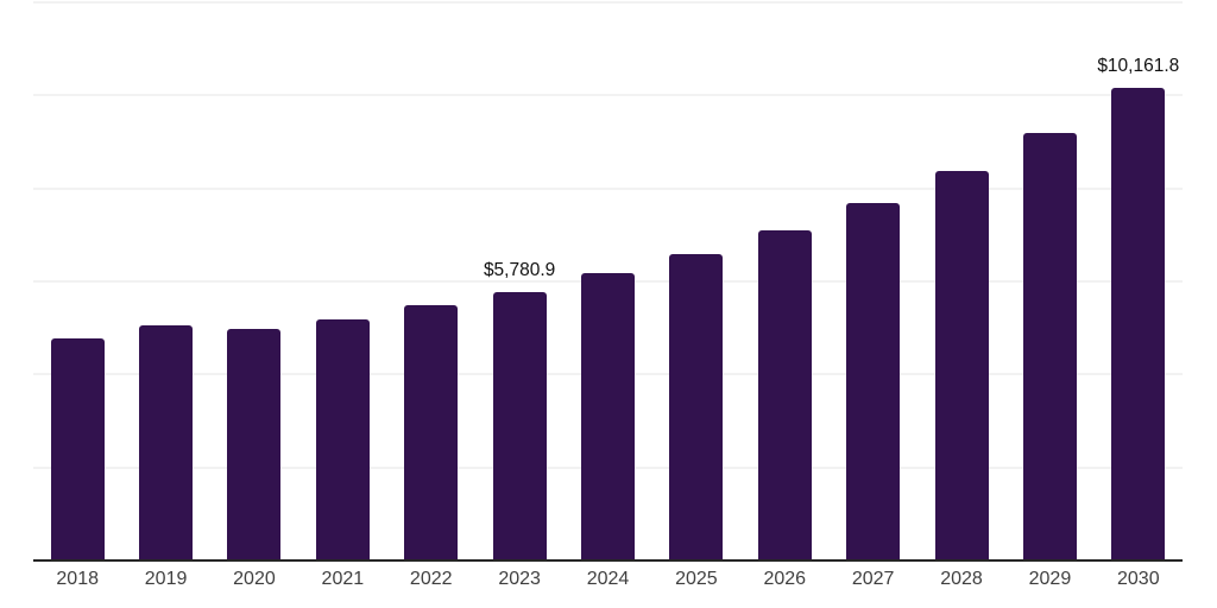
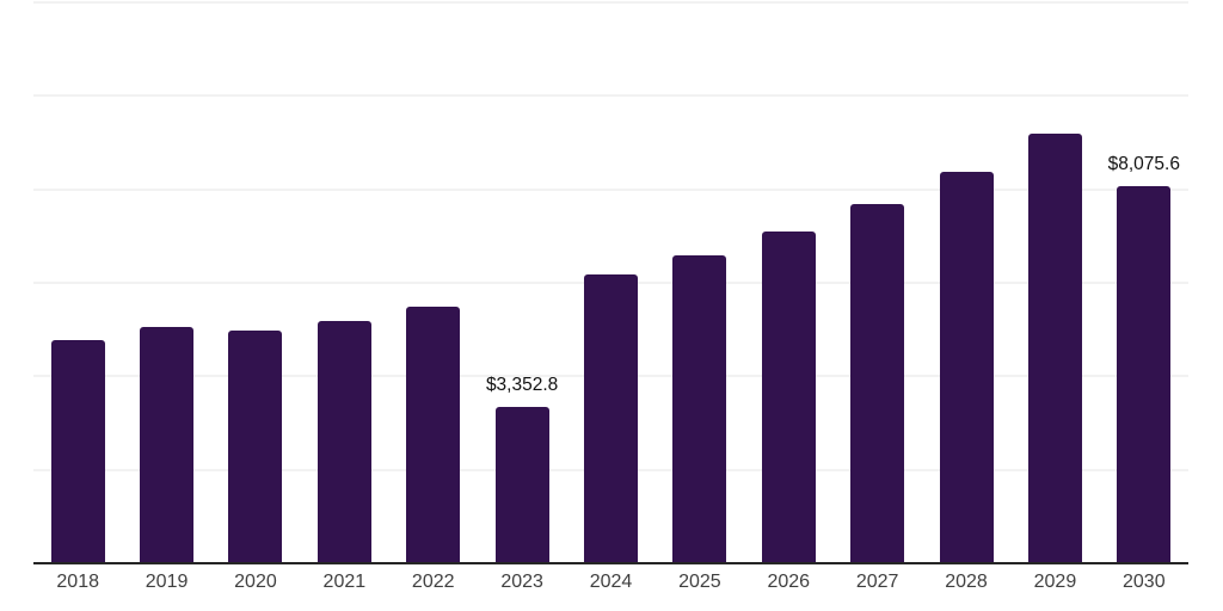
2023: $5,780.9 -> $3,352.8
2030: $10,161.8 -> $8,075.6
